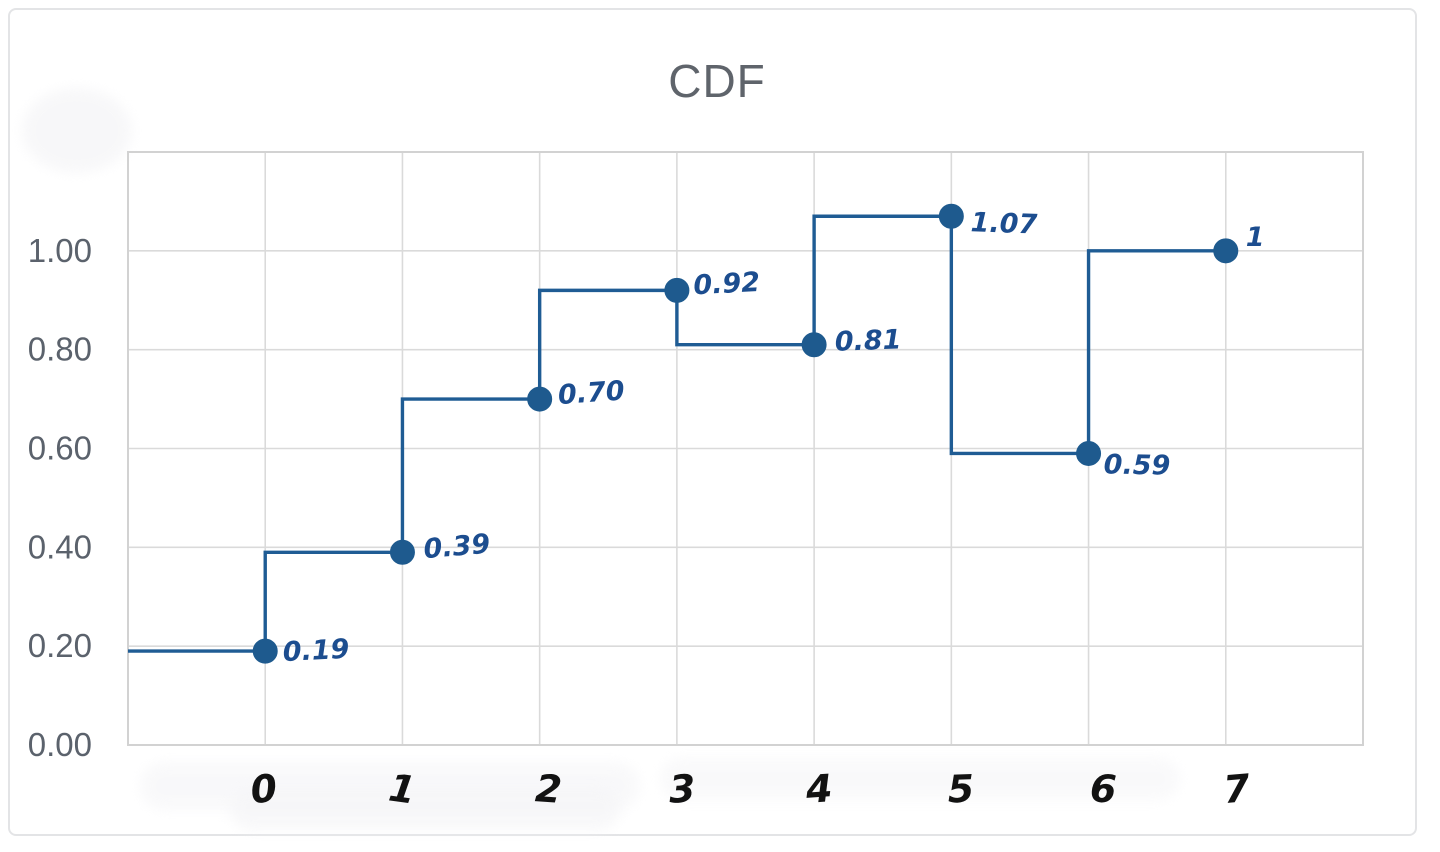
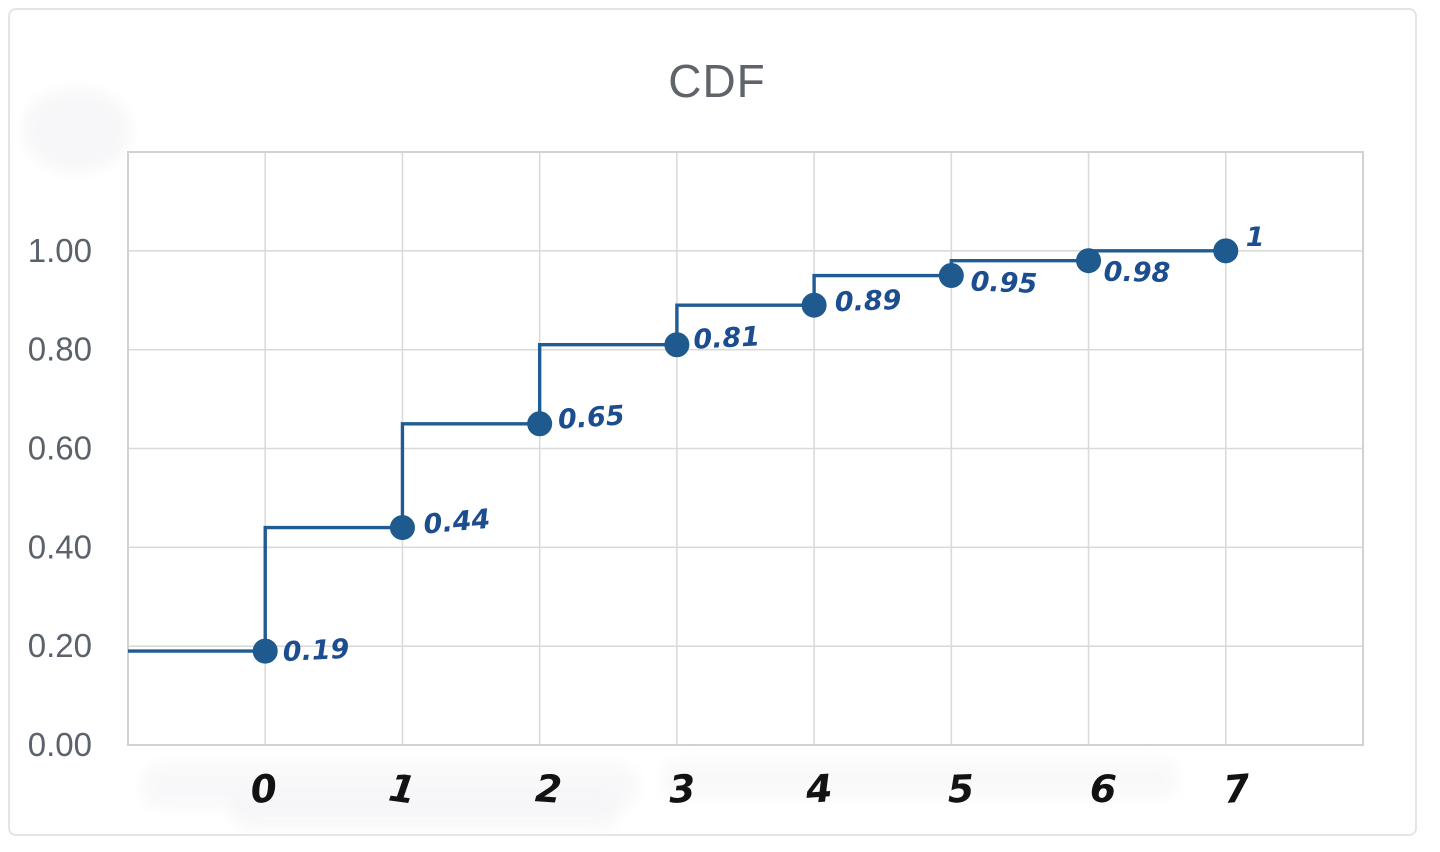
1: 0.39 -> 0.44
2: 0.70 -> 0.65
3: 0.92 -> 0.81
4: 0.81 -> 0.89
5: 1.07 -> 0.95
6: 0.59 -> 0.98
